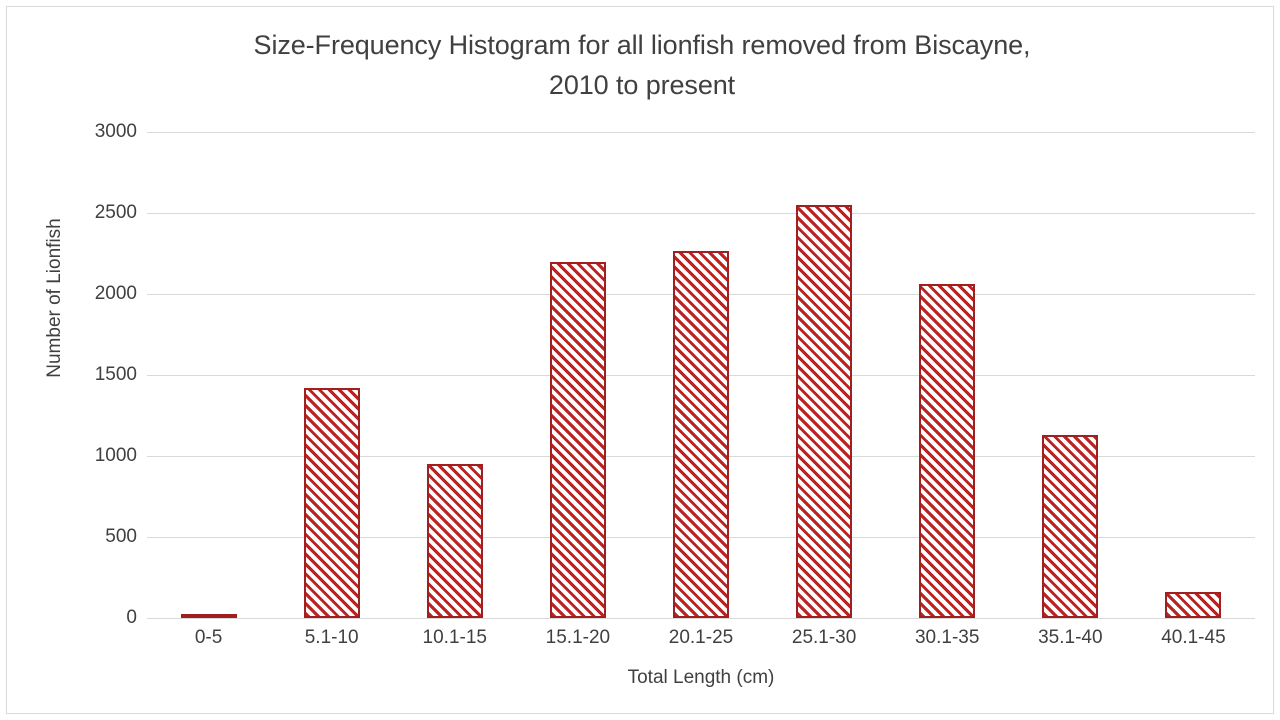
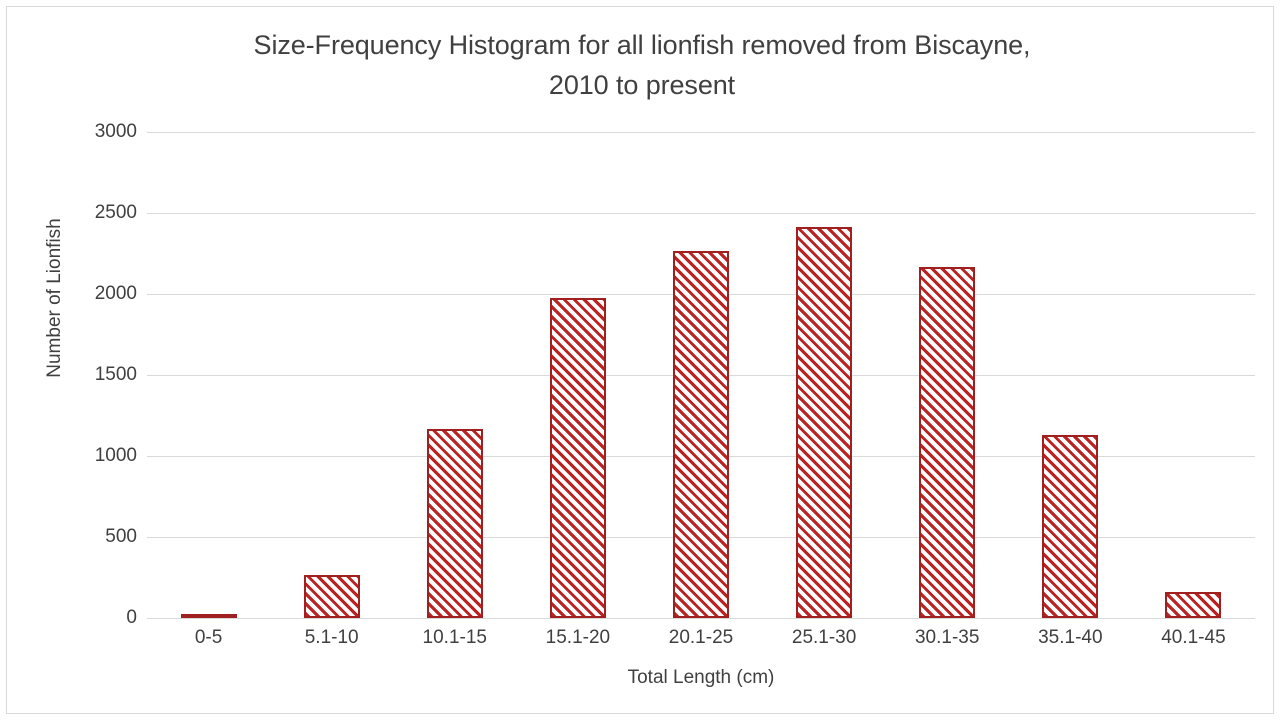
5.1-10: 1420 -> 260
10.1-15: 950 -> 1160
15.1-20: 2200 -> 1980
25.1-30: 2550 -> 2420
30.1-35: 2060 -> 2160
